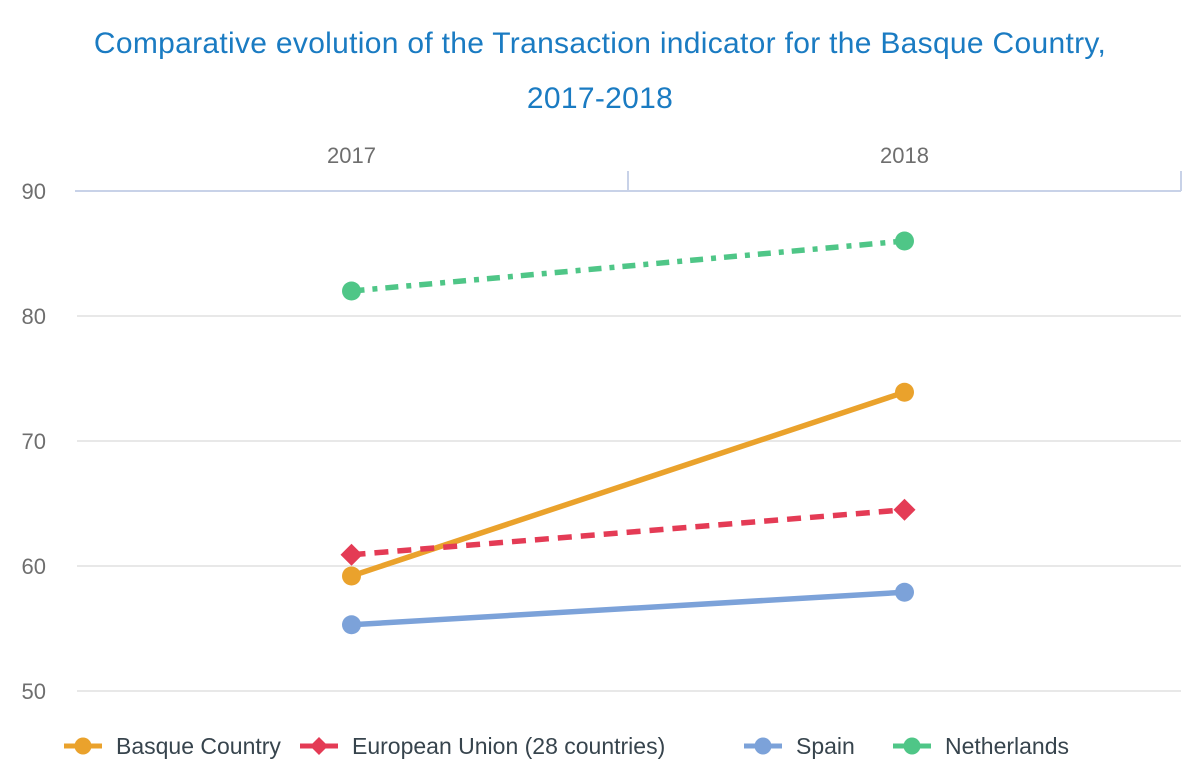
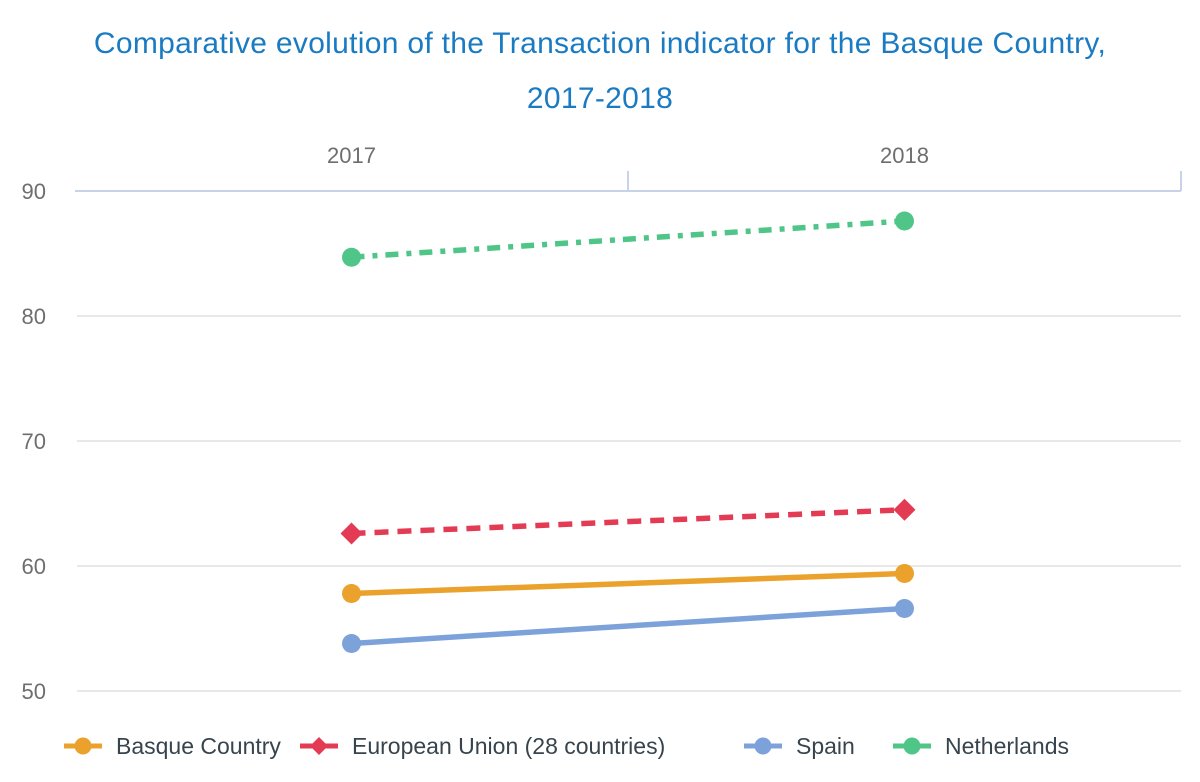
Basque Country/2017: 59.2 -> 57.8
European Union (28 countries)/2017: 60.9 -> 62.6
Spain/2017: 55.3 -> 53.8
Netherlands/2017: 82.0 -> 84.7
Basque Country/2018: 73.9 -> 59.4
Spain/2018: 57.9 -> 56.6
Netherlands/2018: 86.0 -> 87.6
